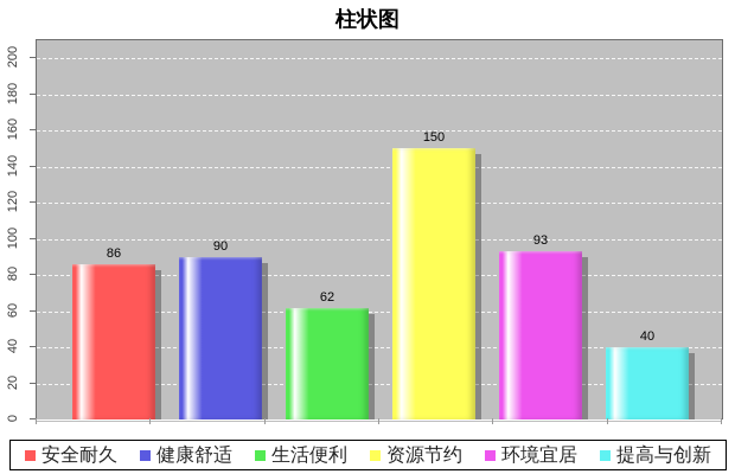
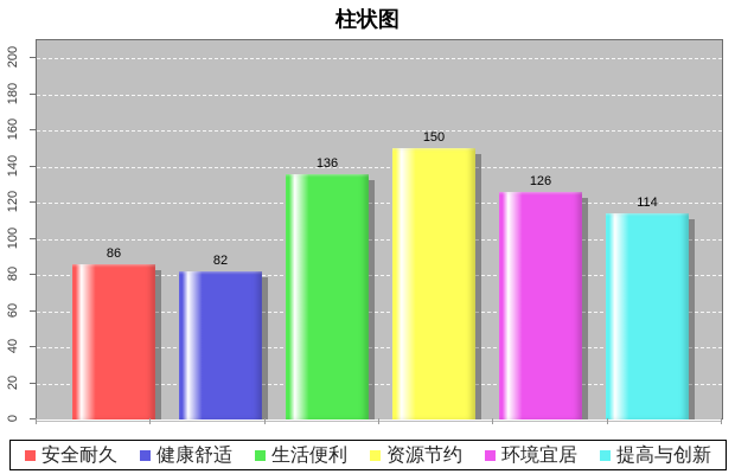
健康舒适: 90 -> 82
生活便利: 62 -> 136
环境宜居: 93 -> 126
提高与创新: 40 -> 114
